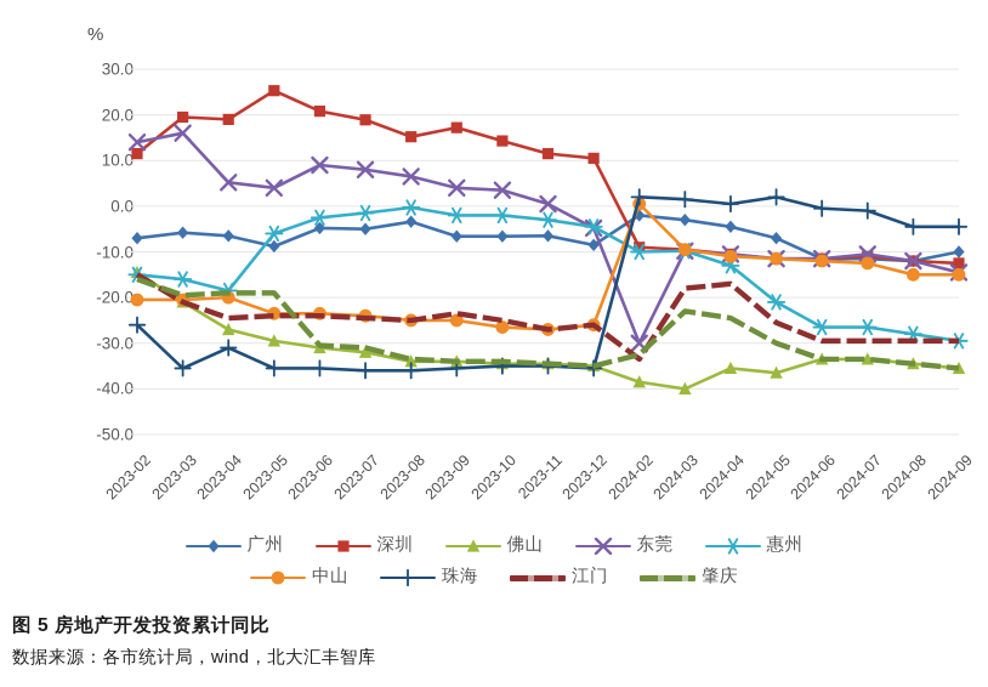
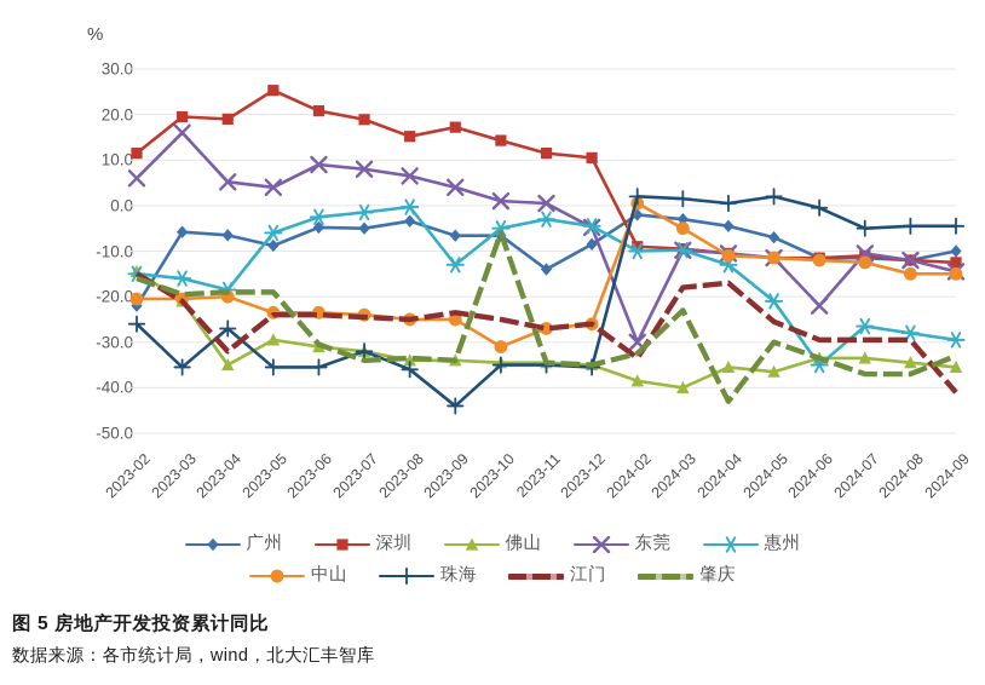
广州/2023-02: -7 -> -22
东莞/2023-02: 14 -> 6
佛山/2023-04: -27 -> -35
珠海/2023-04: -31 -> -27
江门/2023-04: -24 -> -32
珠海/2023-07: -36 -> -32
肇庆/2023-07: -31 -> -34
惠州/2023-09: -2 -> -13
珠海/2023-09: -36 -> -44
东莞/2023-10: 4 -> 1
惠州/2023-10: -2 -> -5
中山/2023-10: -26 -> -31
肇庆/2023-10: -34 -> -6
广州/2023-11: -6 -> -14
中山/2024-03: -10 -> -5
肇庆/2024-04: -24 -> -43
东莞/2024-06: -12 -> -22
惠州/2024-06: -26 -> -35
珠海/2024-07: -1 -> -5
肇庆/2024-07: -34 -> -37
肇庆/2024-08: -34 -> -37
江门/2024-09: -30 -> -41
肇庆/2024-09: -36 -> -33
